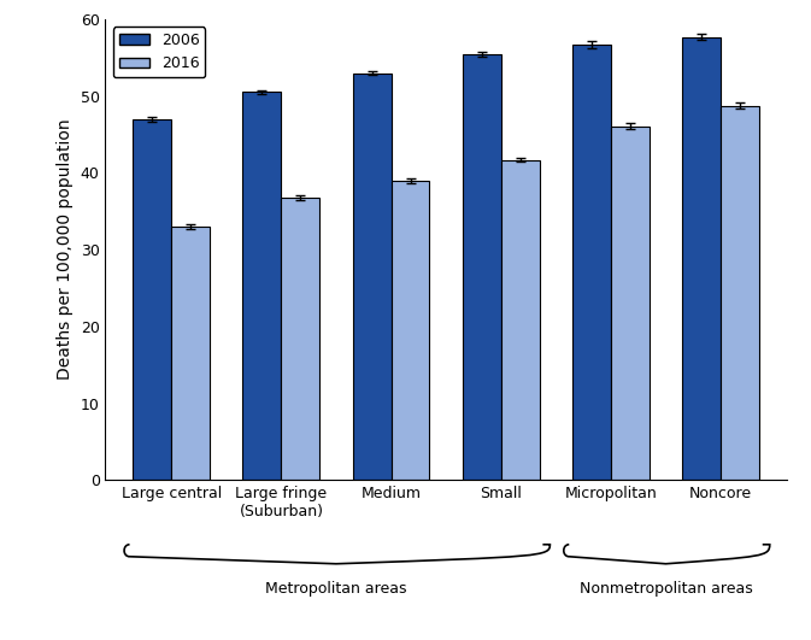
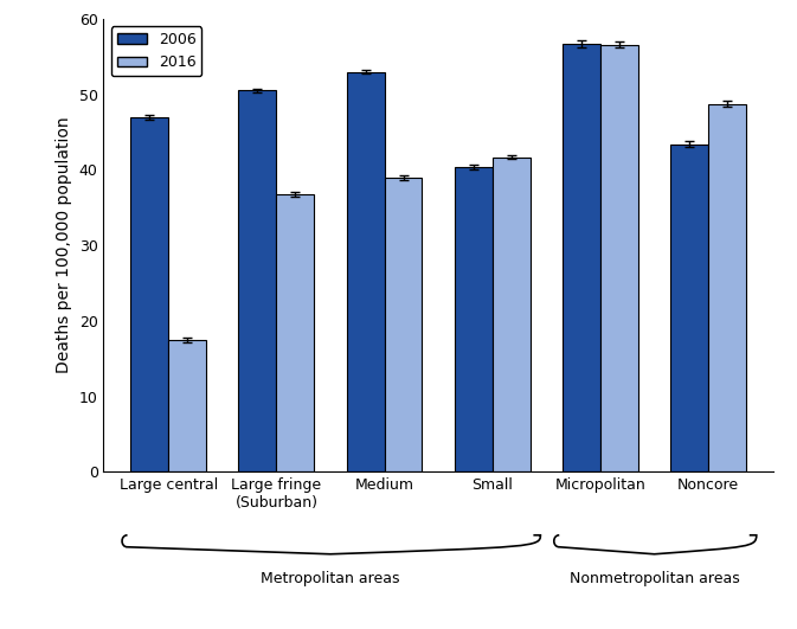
2016/Large central: 33.0 -> 17.4
2006/Small: 55.5 -> 40.4
2016/Micropolitan: 46.1 -> 56.6
2006/Noncore: 57.7 -> 43.4
